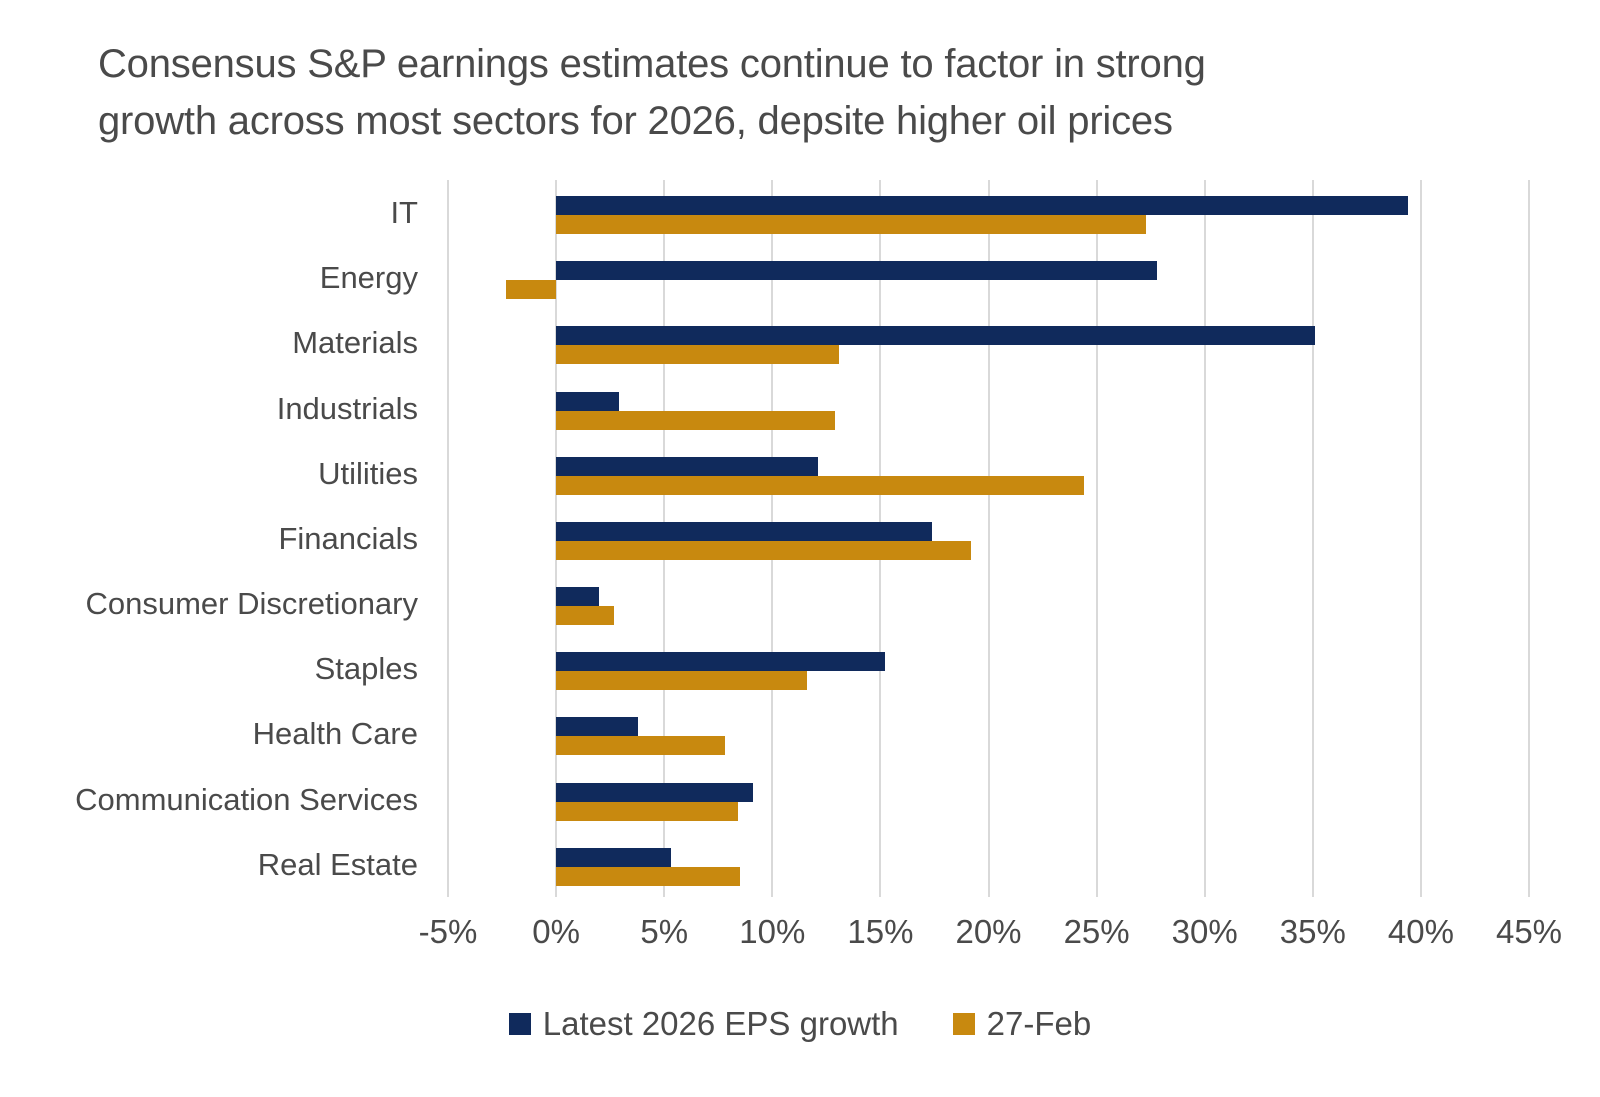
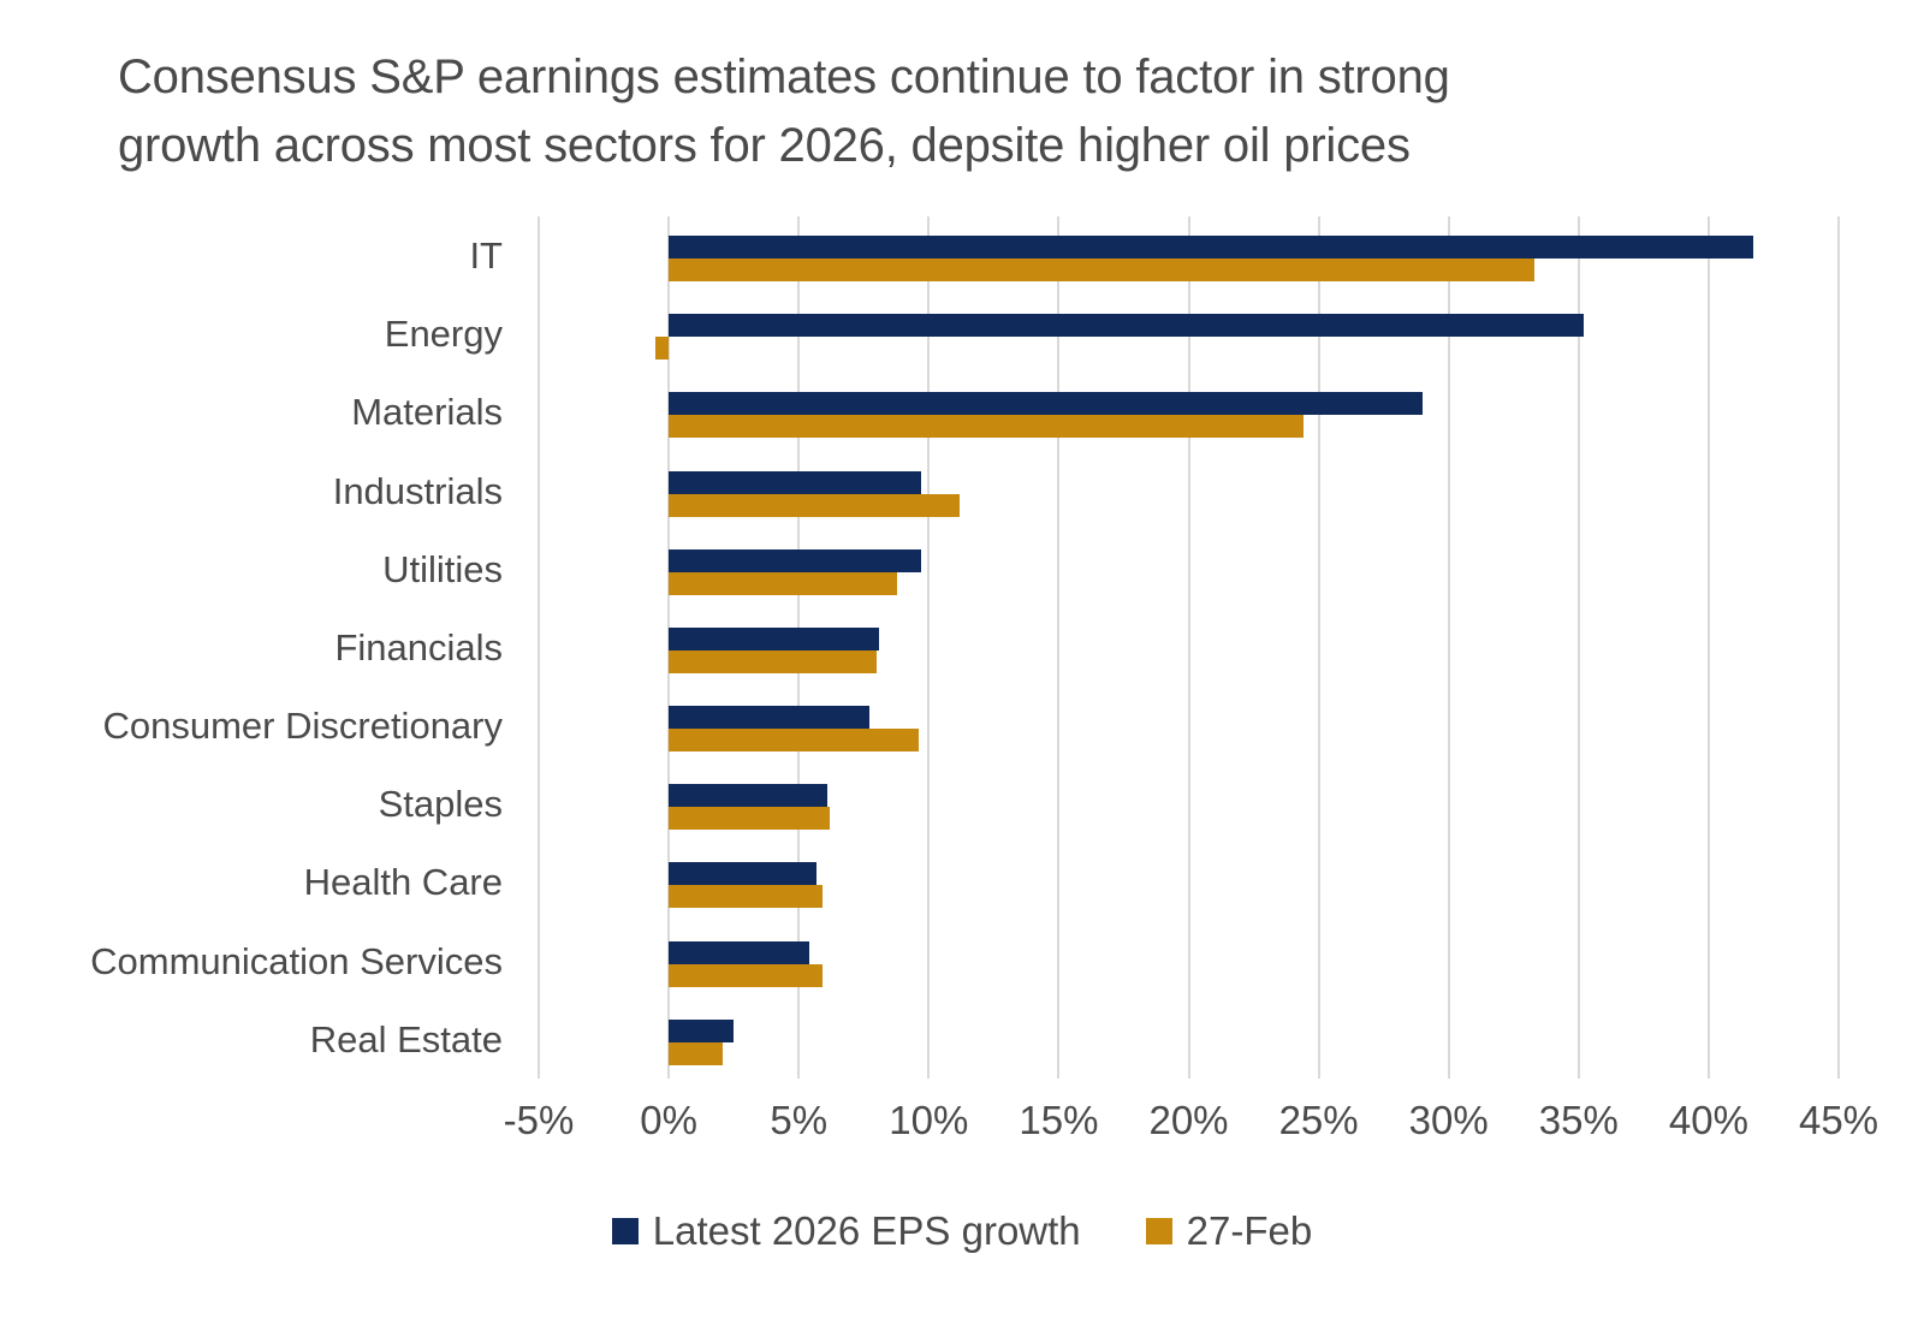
Latest 2026 EPS growth/IT: 39.4% -> 41.7%
27-Feb/IT: 27.3% -> 33.3%
Latest 2026 EPS growth/Energy: 27.8% -> 35.2%
27-Feb/Energy: -2.3% -> -0.5%
Latest 2026 EPS growth/Materials: 35.1% -> 29.0%
27-Feb/Materials: 13.1% -> 24.4%
Latest 2026 EPS growth/Industrials: 2.9% -> 9.7%
27-Feb/Industrials: 12.9% -> 11.2%
Latest 2026 EPS growth/Utilities: 12.1% -> 9.7%
27-Feb/Utilities: 24.4% -> 8.8%
Latest 2026 EPS growth/Financials: 17.4% -> 8.1%
27-Feb/Financials: 19.2% -> 8.0%
Latest 2026 EPS growth/Consumer Discretionary: 2.0% -> 7.7%
27-Feb/Consumer Discretionary: 2.7% -> 9.6%
Latest 2026 EPS growth/Staples: 15.2% -> 6.1%
27-Feb/Staples: 11.6% -> 6.2%
Latest 2026 EPS growth/Health Care: 3.8% -> 5.7%
27-Feb/Health Care: 7.8% -> 5.9%
Latest 2026 EPS growth/Communication Services: 9.1% -> 5.4%
27-Feb/Communication Services: 8.4% -> 5.9%
Latest 2026 EPS growth/Real Estate: 5.3% -> 2.5%
27-Feb/Real Estate: 8.5% -> 2.1%
